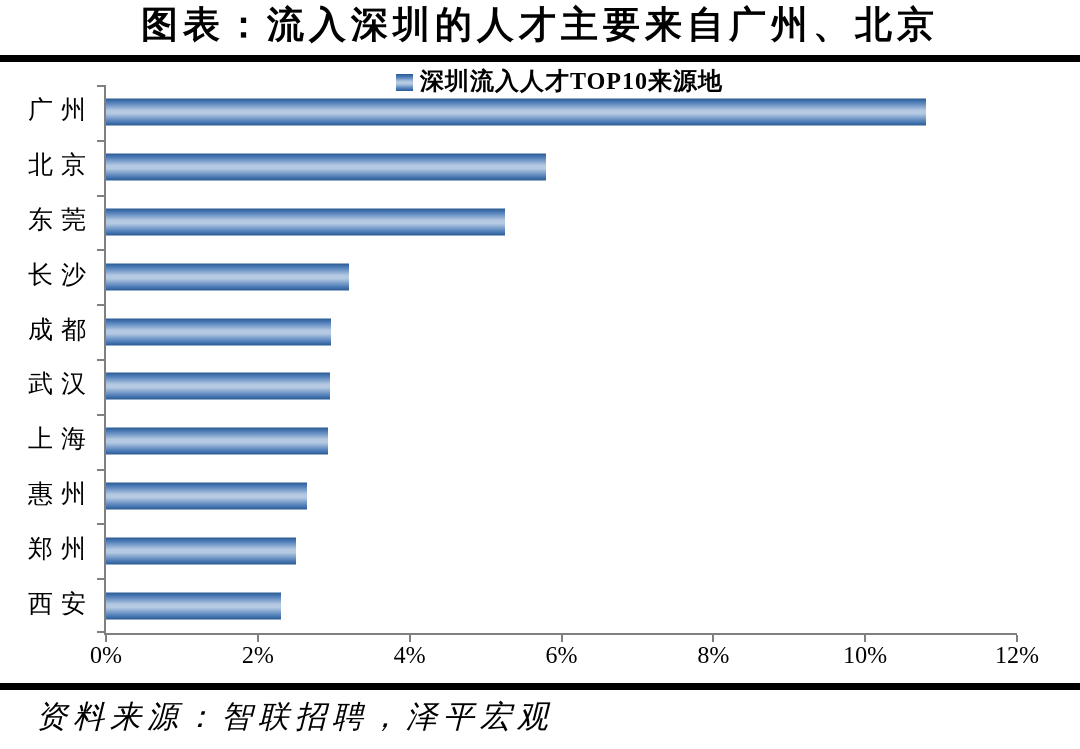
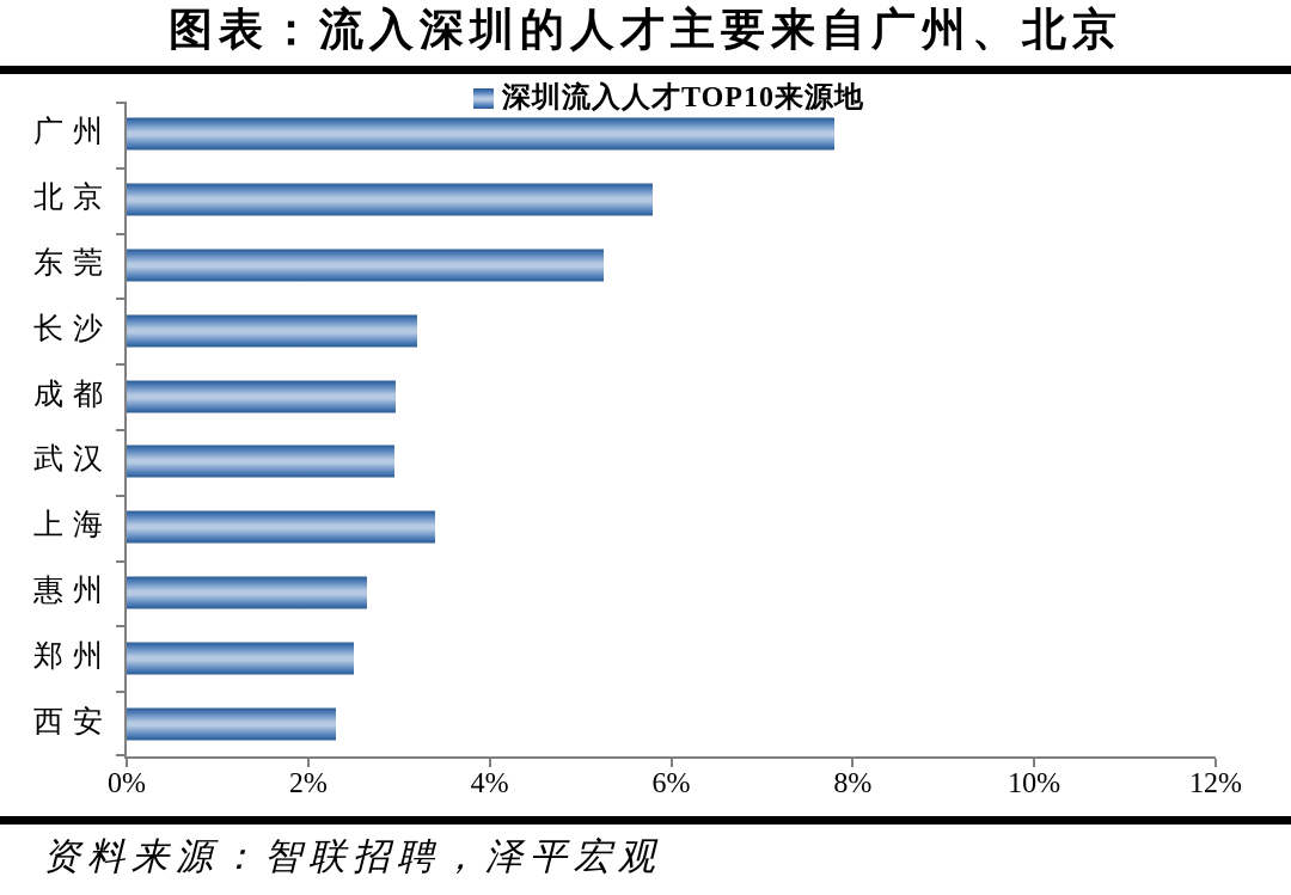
广州: 10.8% -> 7.8%
上海: 2.9% -> 3.4%
